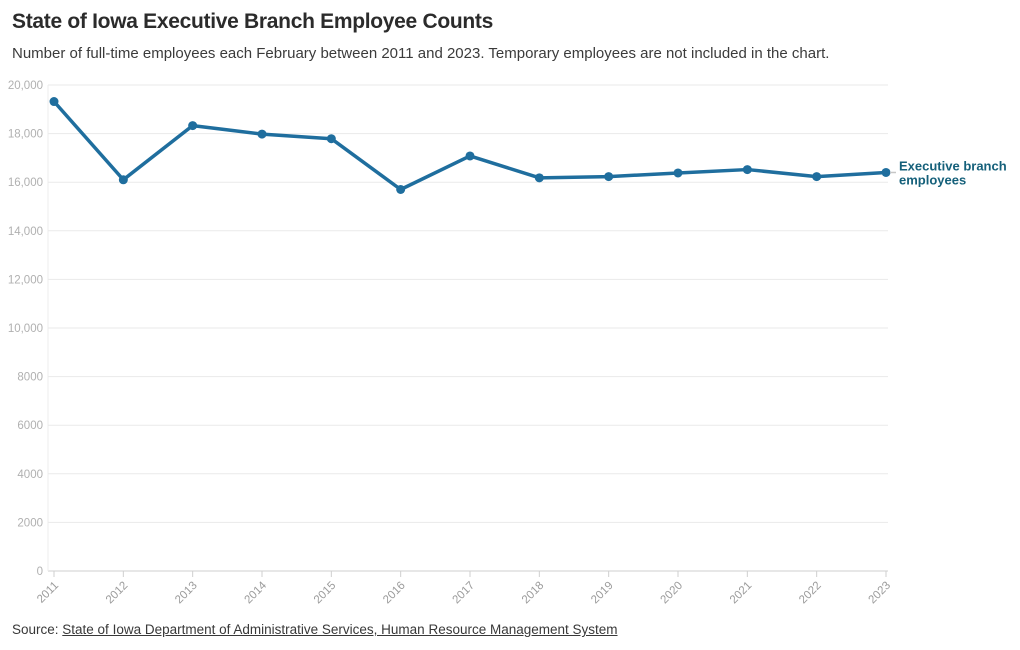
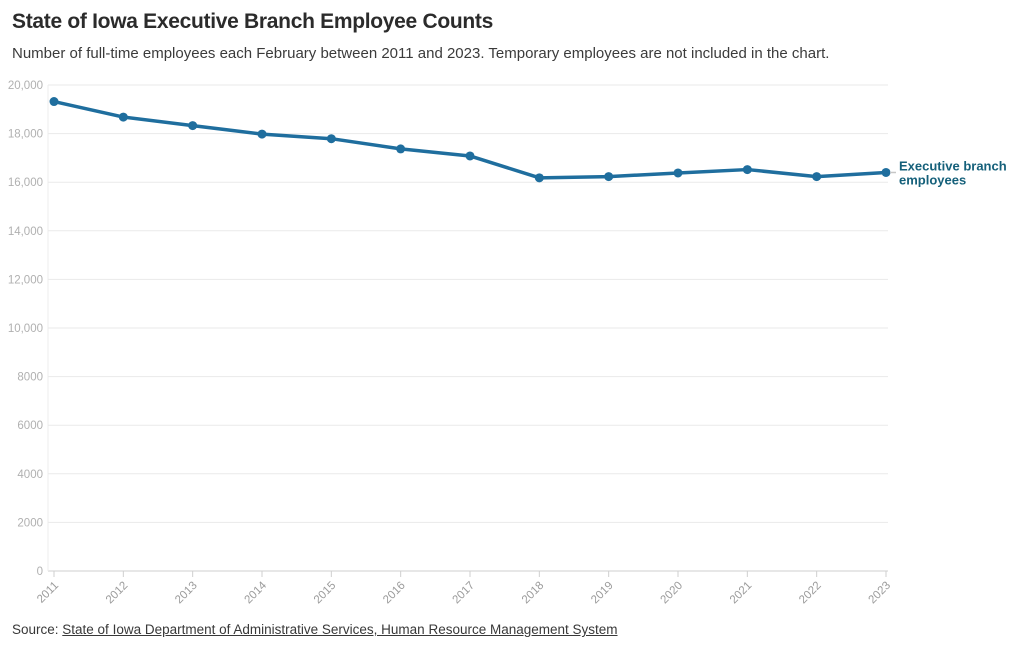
2012: 16100 -> 18700
2016: 15700 -> 17400
